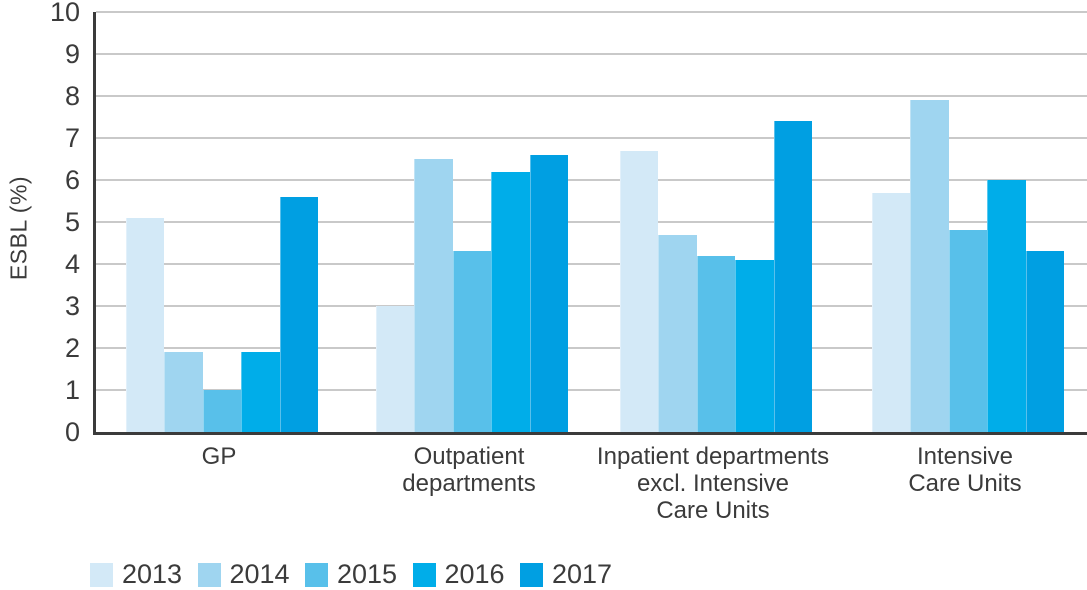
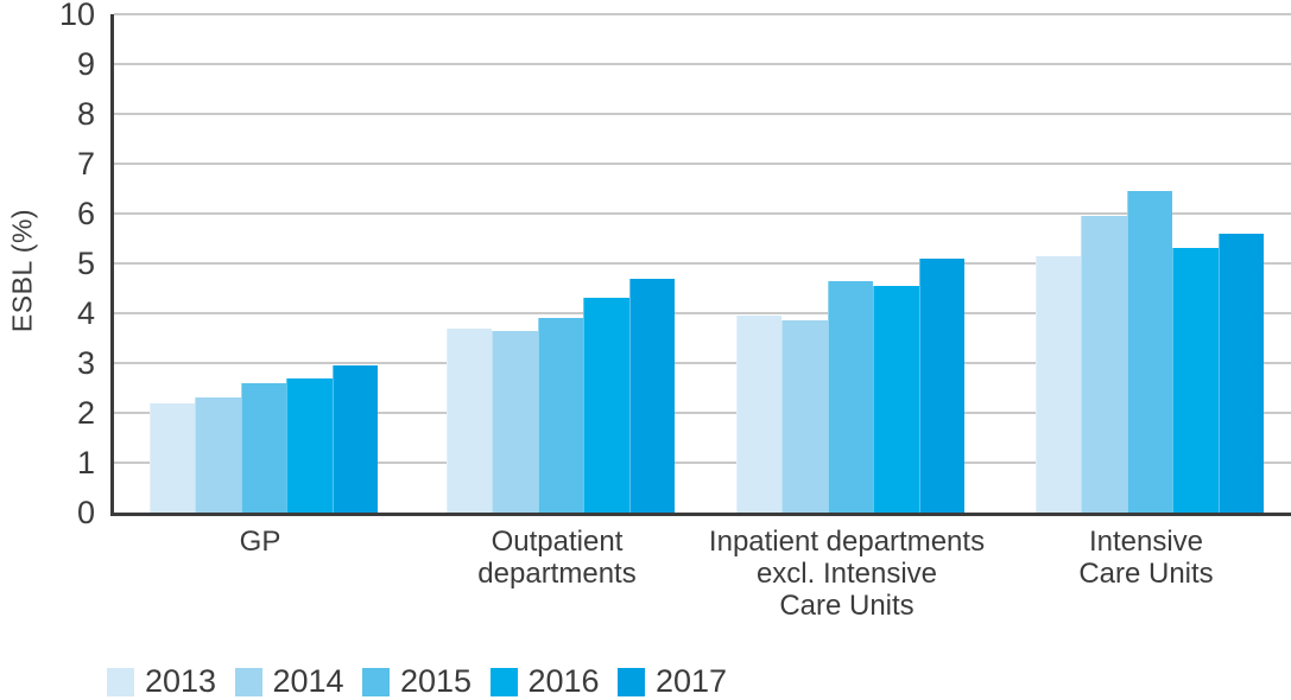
2013/GP: 5.1 -> 2.2
2014/GP: 1.9 -> 2.3
2015/GP: 1.0 -> 2.6
2016/GP: 1.9 -> 2.7
2017/GP: 5.6 -> 3.0
2013/Outpatient departments: 3.0 -> 3.7
2014/Outpatient departments: 6.5 -> 3.6
2015/Outpatient departments: 4.3 -> 3.9
2016/Outpatient departments: 6.2 -> 4.3
2017/Outpatient departments: 6.6 -> 4.7
2013/Inpatient departments excl. Intensive Care Units: 6.7 -> 4.0
2014/Inpatient departments excl. Intensive Care Units: 4.7 -> 3.9
2015/Inpatient departments excl. Intensive Care Units: 4.2 -> 4.7
2016/Inpatient departments excl. Intensive Care Units: 4.1 -> 4.5
2017/Inpatient departments excl. Intensive Care Units: 7.4 -> 5.1
2013/Intensive Care Units: 5.7 -> 5.2
2014/Intensive Care Units: 7.9 -> 6.0
2015/Intensive Care Units: 4.8 -> 6.5
2016/Intensive Care Units: 6.0 -> 5.3
2017/Intensive Care Units: 4.3 -> 5.6
